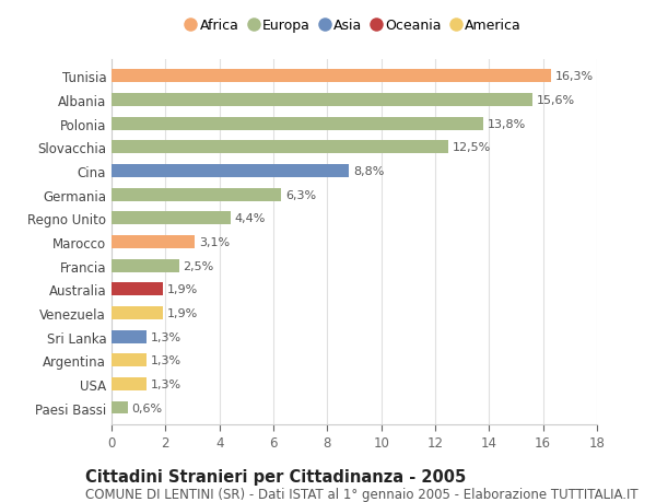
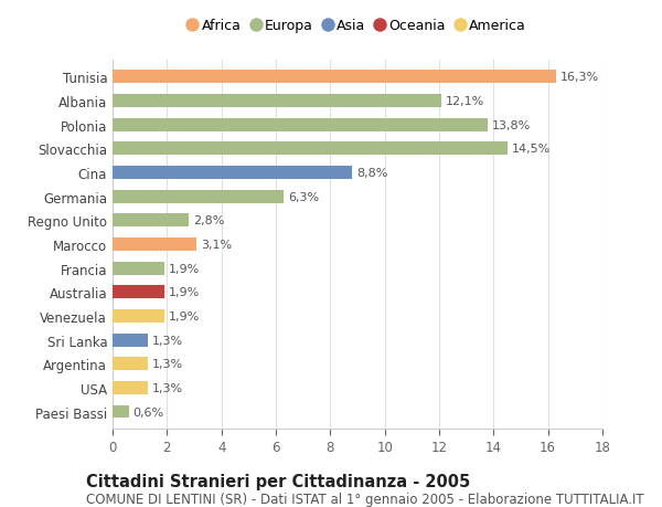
Albania: 15,6% -> 12,1%
Slovacchia: 12,5% -> 14,5%
Regno Unito: 4,4% -> 2,8%
Francia: 2,5% -> 1,9%
